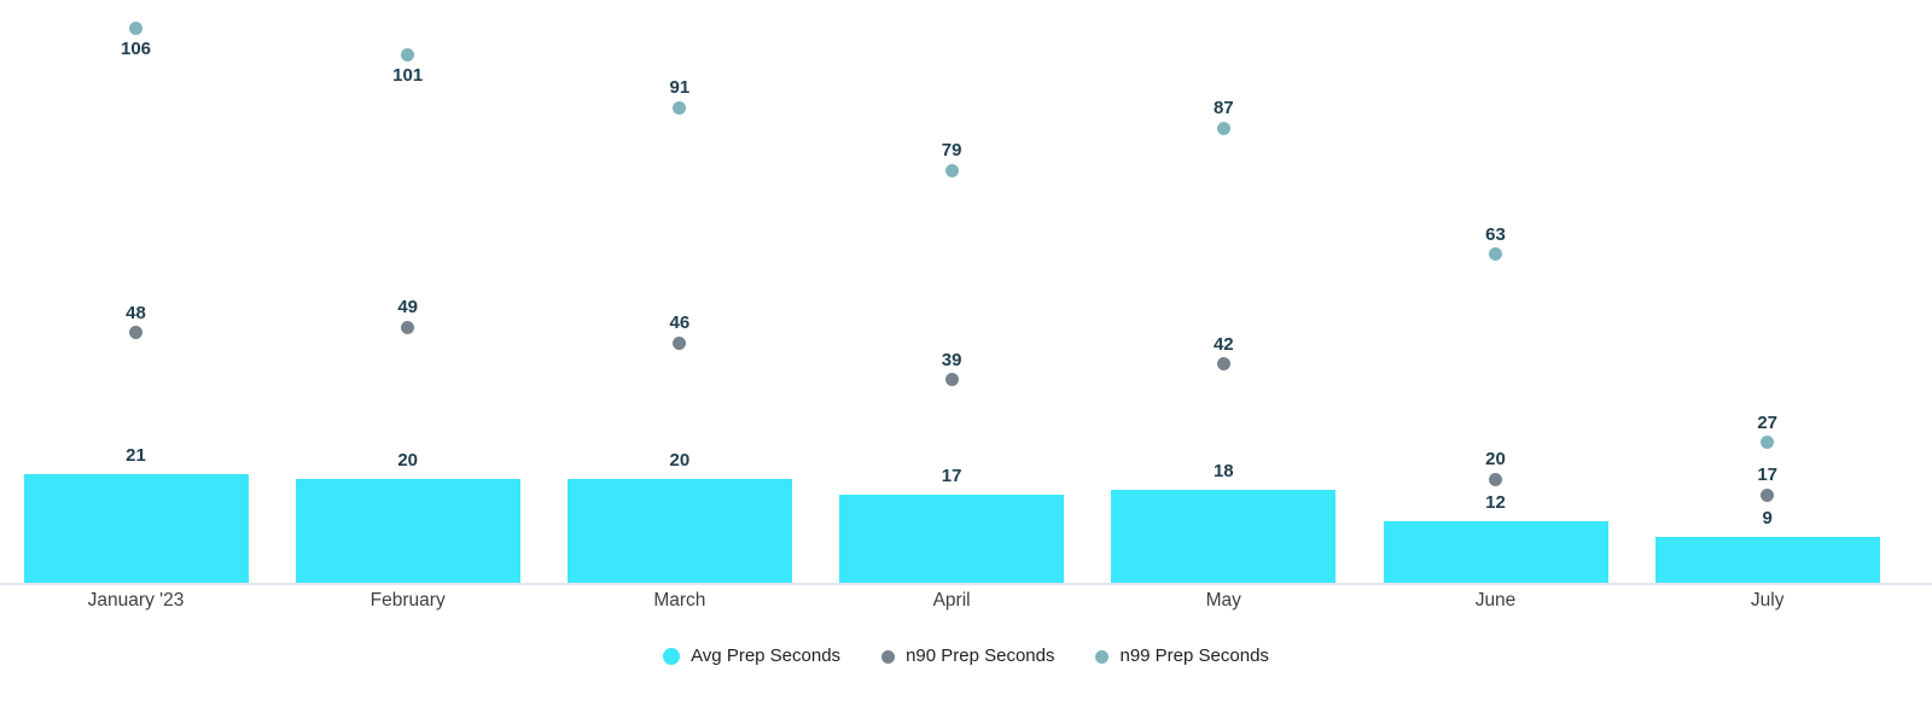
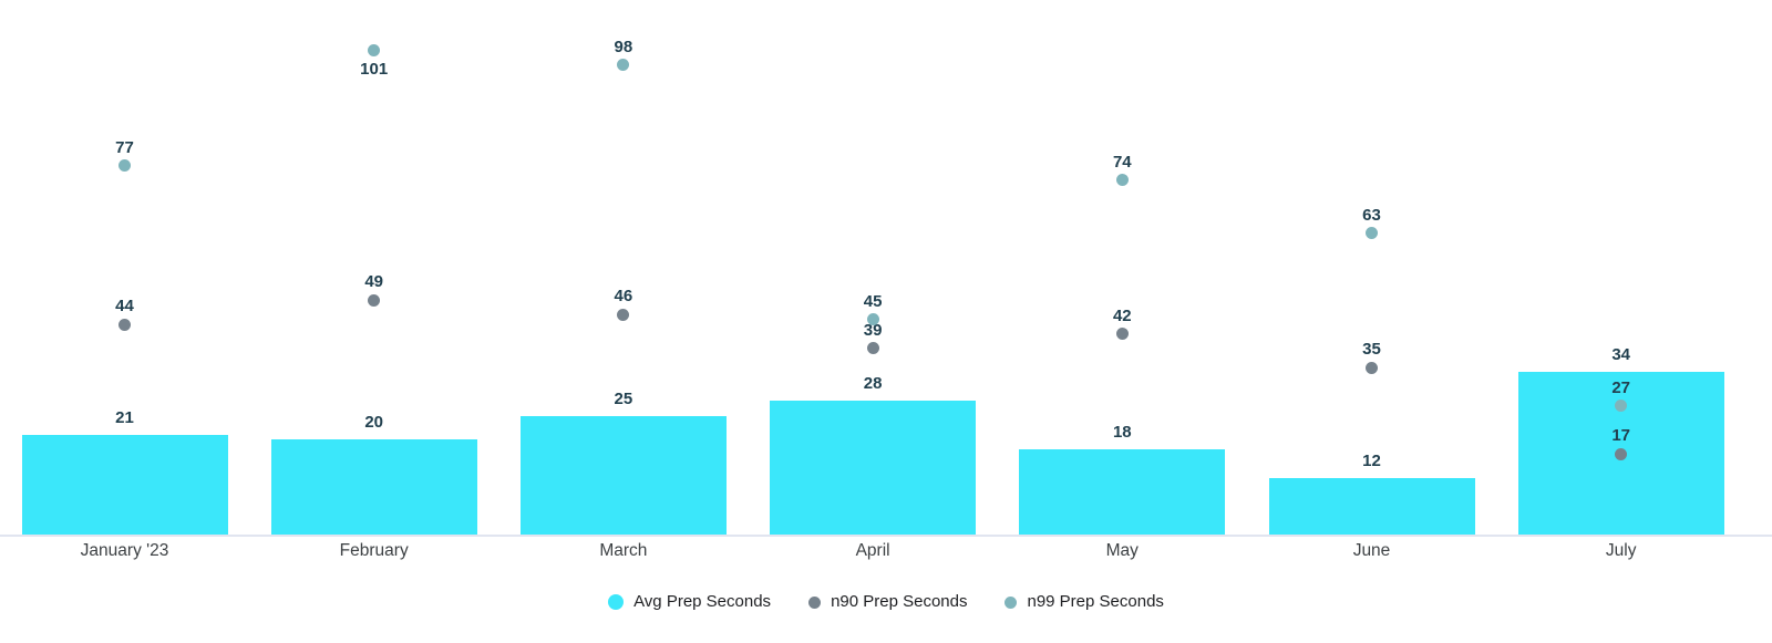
n90 Prep Seconds/January '23: 48 -> 44
n99 Prep Seconds/January '23: 106 -> 77
Avg Prep Seconds/March: 20 -> 25
n99 Prep Seconds/March: 91 -> 98
Avg Prep Seconds/April: 17 -> 28
n99 Prep Seconds/April: 79 -> 45
n99 Prep Seconds/May: 87 -> 74
n90 Prep Seconds/June: 20 -> 35
Avg Prep Seconds/July: 9 -> 34
